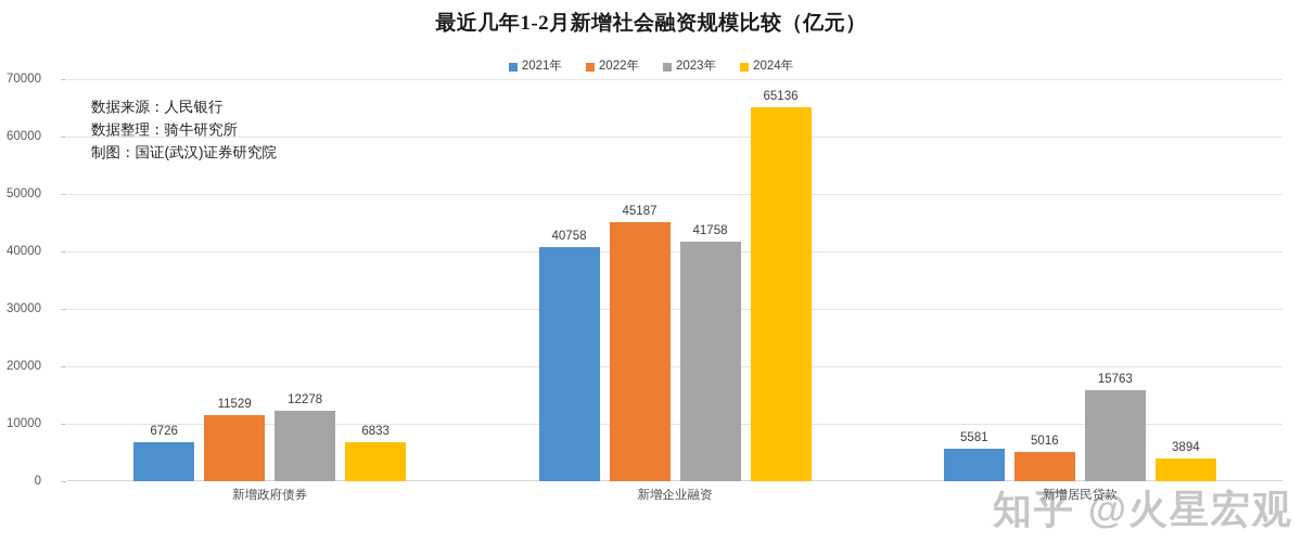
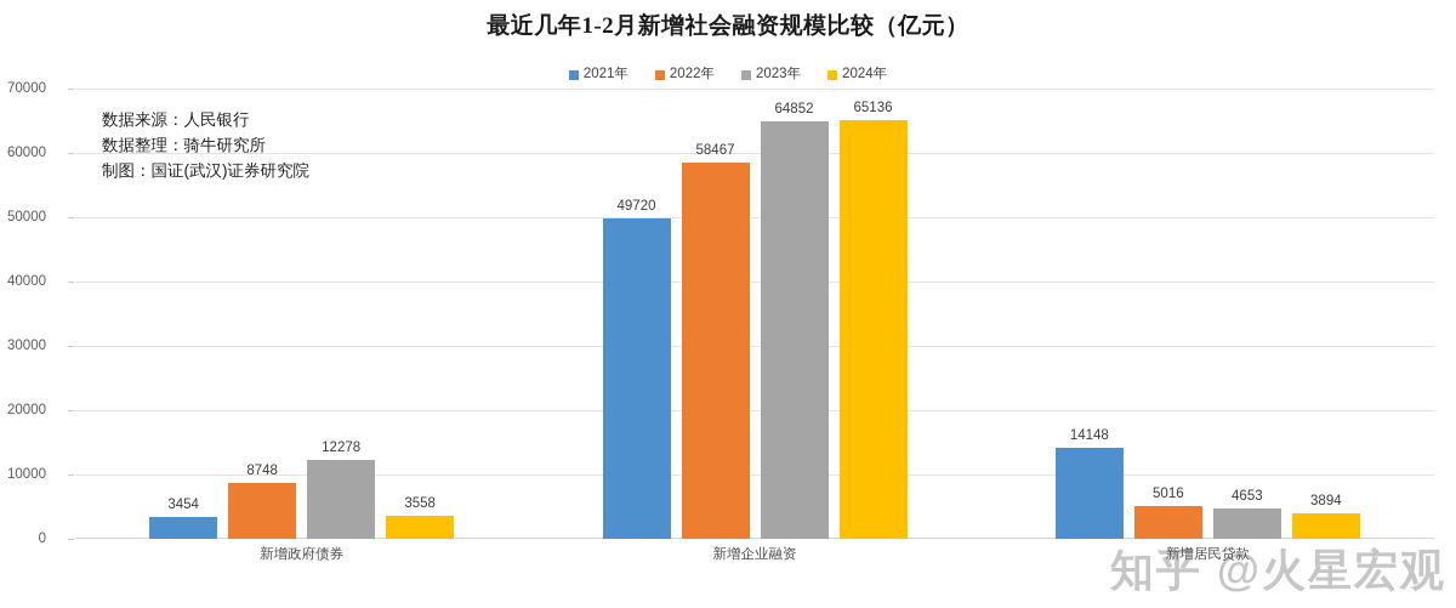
2021年/新增政府债券: 6726 -> 3454
2022年/新增政府债券: 11529 -> 8748
2024年/新增政府债券: 6833 -> 3558
2021年/新增企业融资: 40758 -> 49720
2022年/新增企业融资: 45187 -> 58467
2023年/新增企业融资: 41758 -> 64852
2021年/新增居民贷款: 5581 -> 14148
2023年/新增居民贷款: 15763 -> 4653
